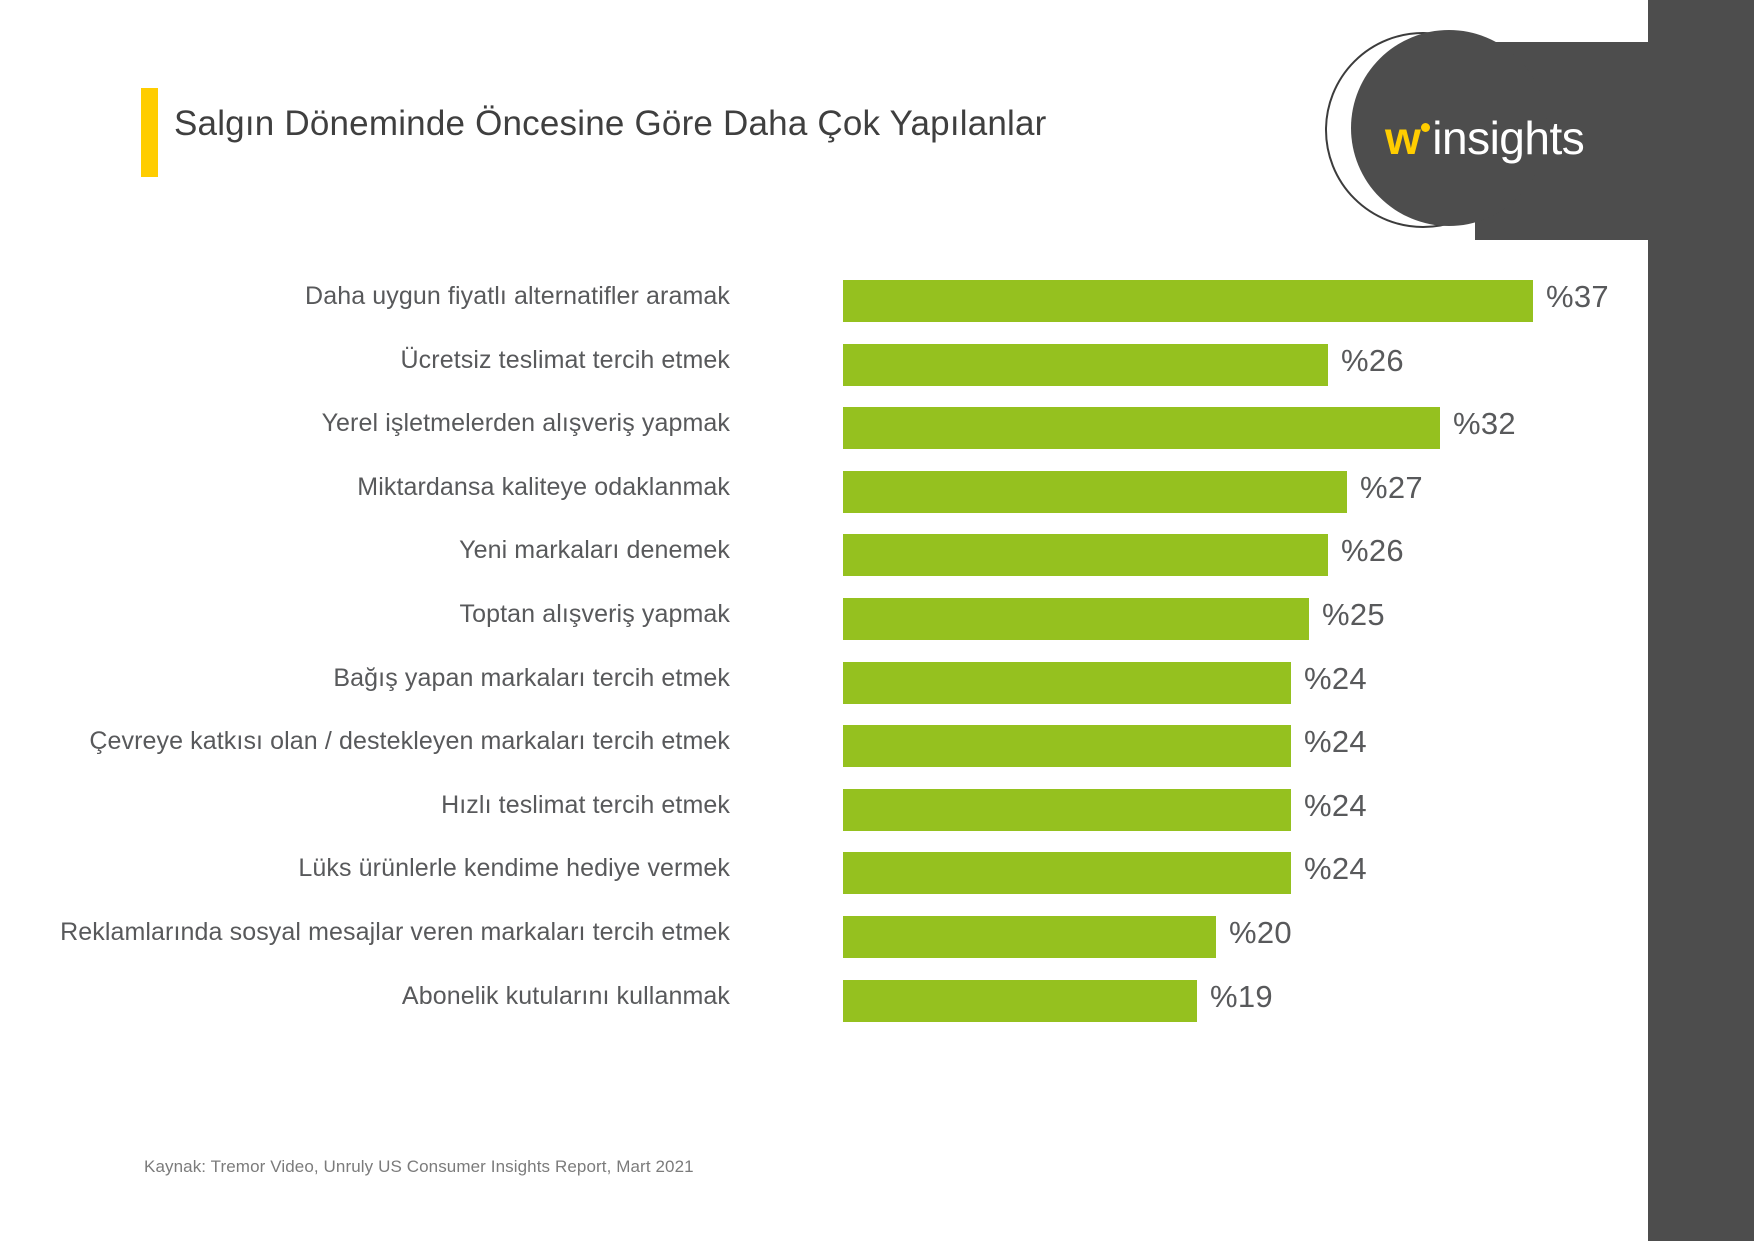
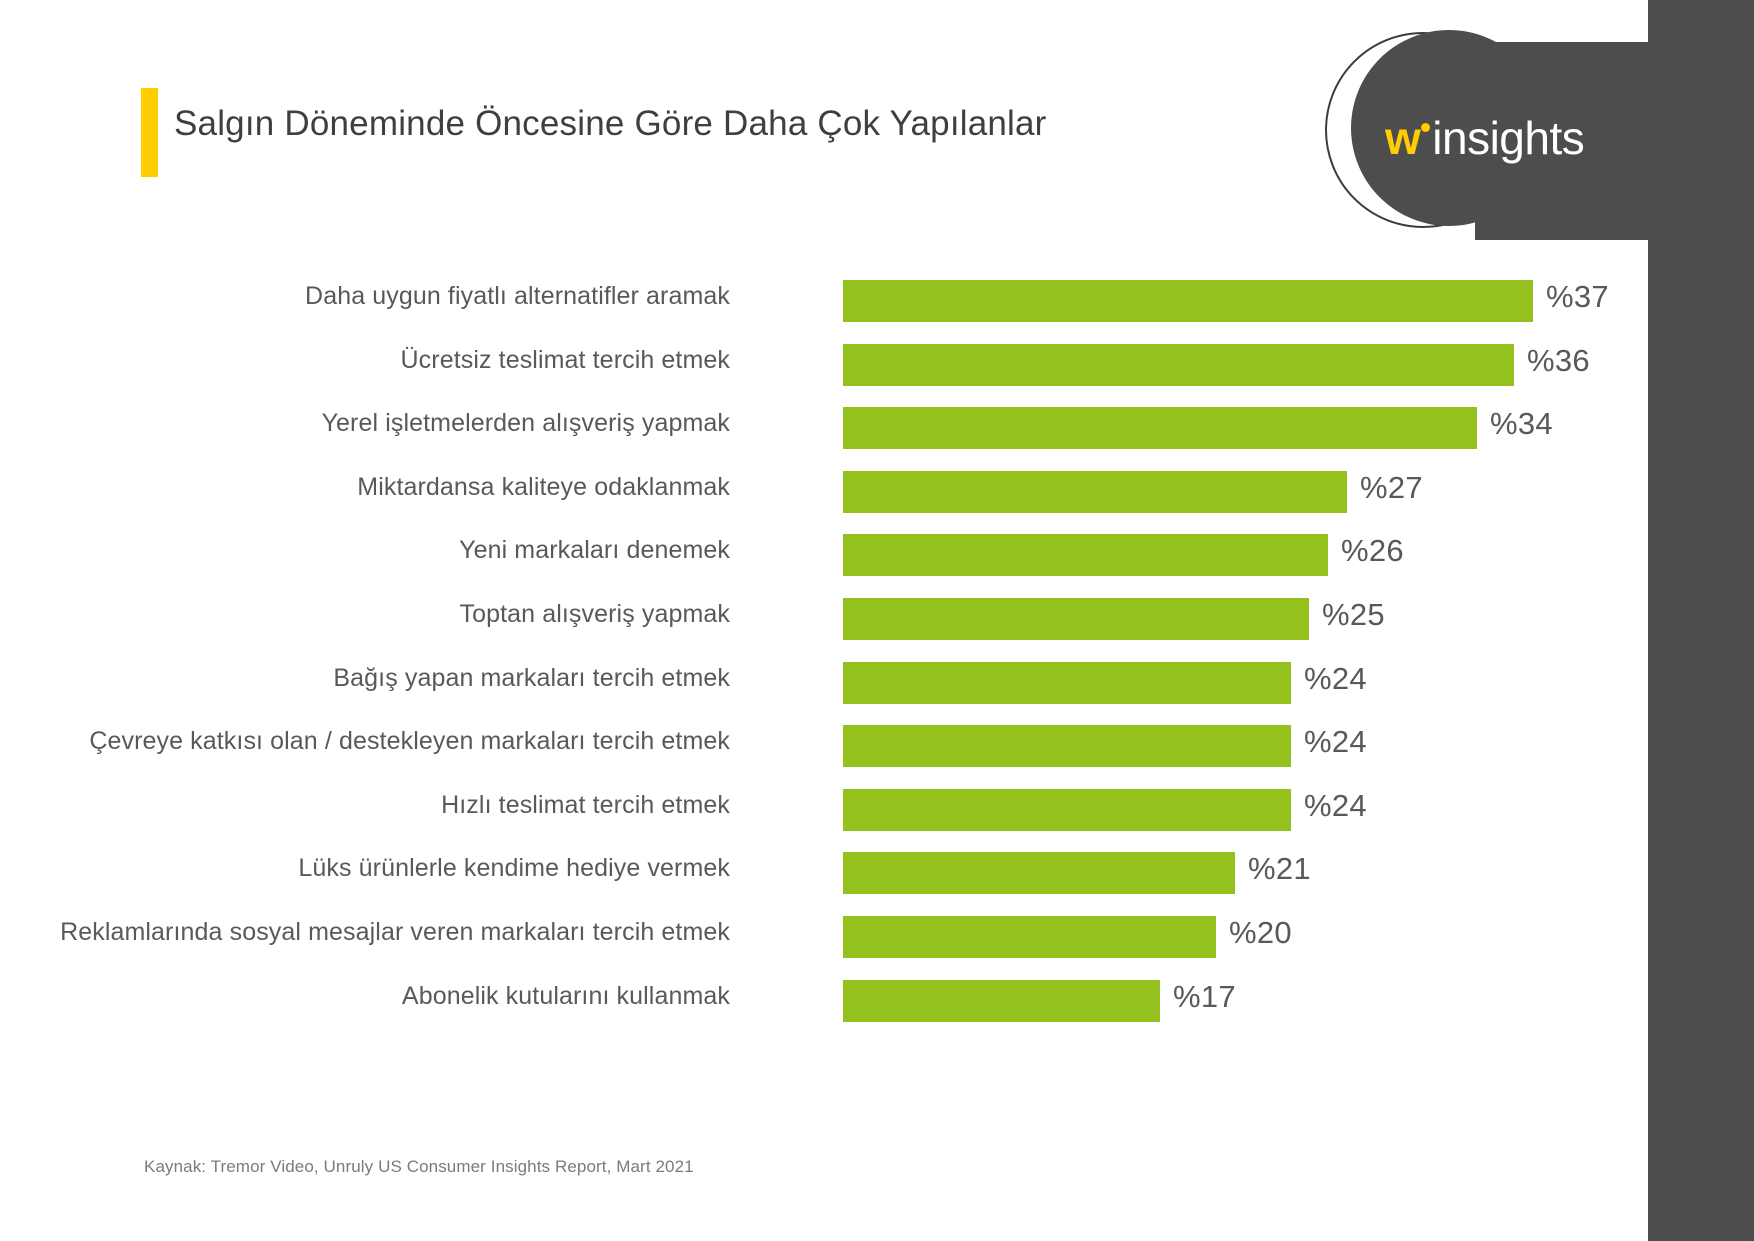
Ücretsiz teslimat tercih etmek: 26 -> 36
Yerel işletmelerden alışveriş yapmak: 32 -> 34
Lüks ürünlerle kendime hediye vermek: 24 -> 21
Abonelik kutularını kullanmak: 19 -> 17
